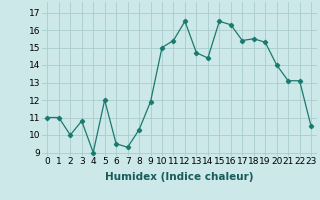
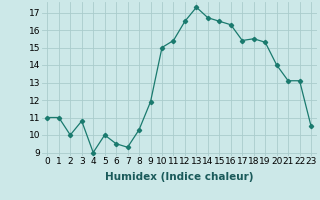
5: 12.0 -> 10.0
13: 14.7 -> 17.3
14: 14.4 -> 16.7
